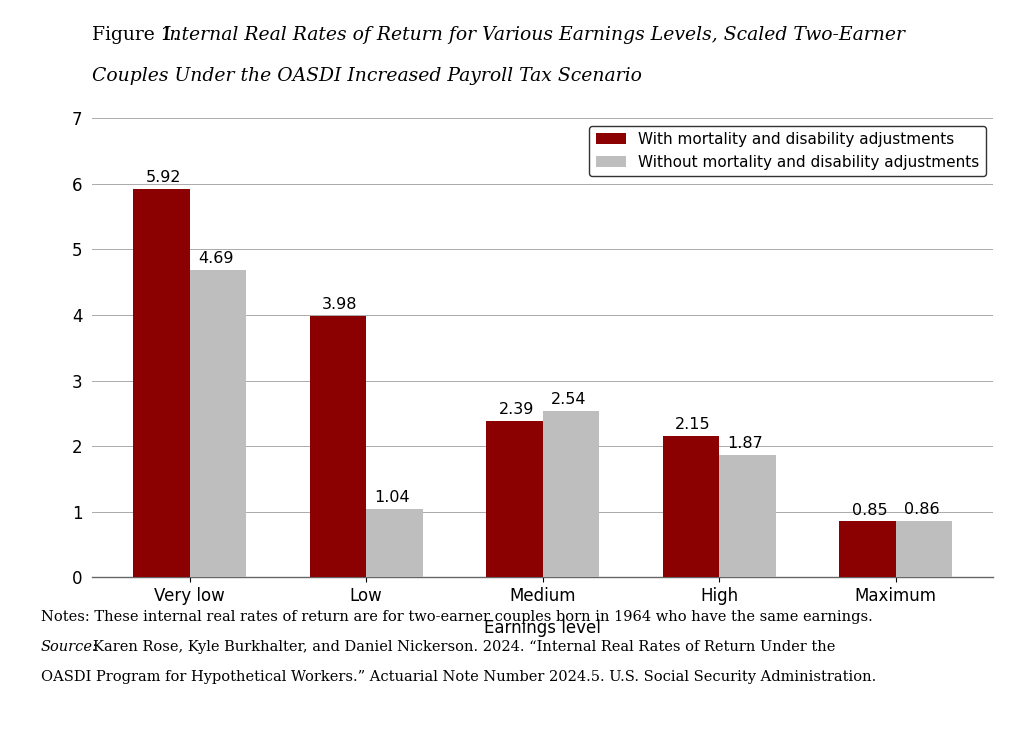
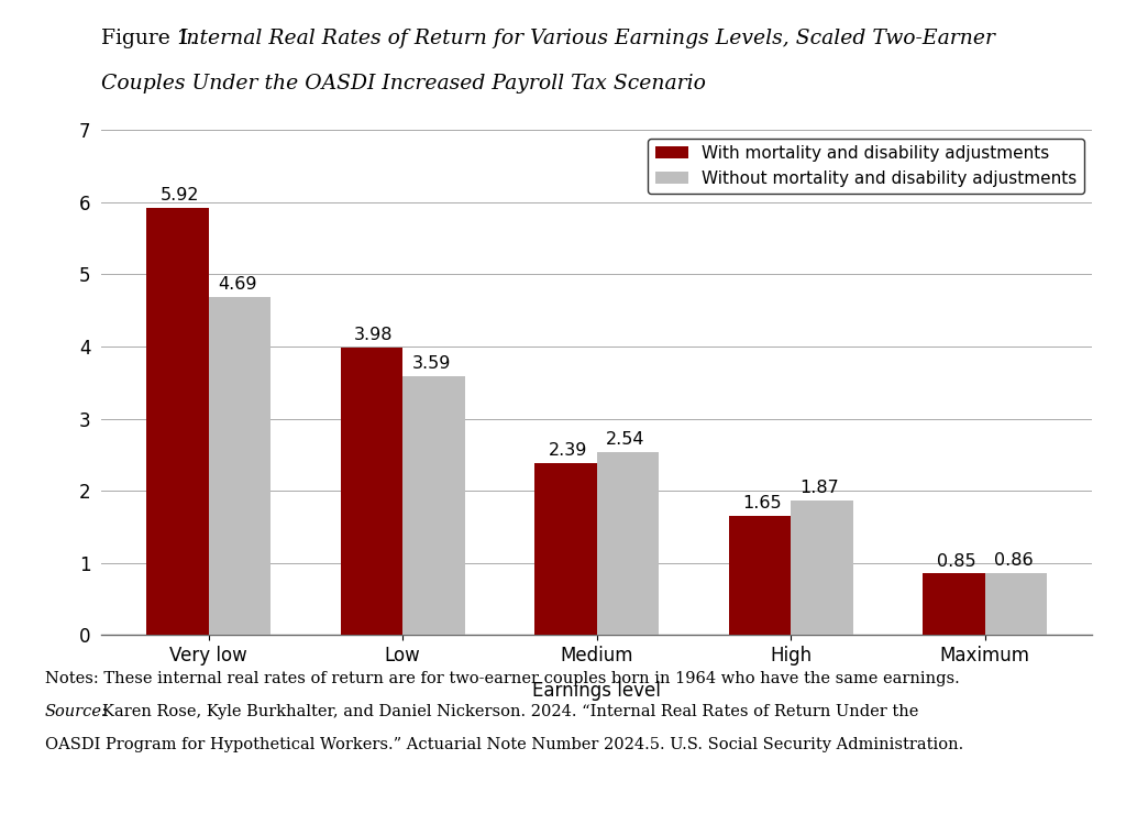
Without mortality and disability adjustments/Low: 1.04 -> 3.59
With mortality and disability adjustments/High: 2.15 -> 1.65
